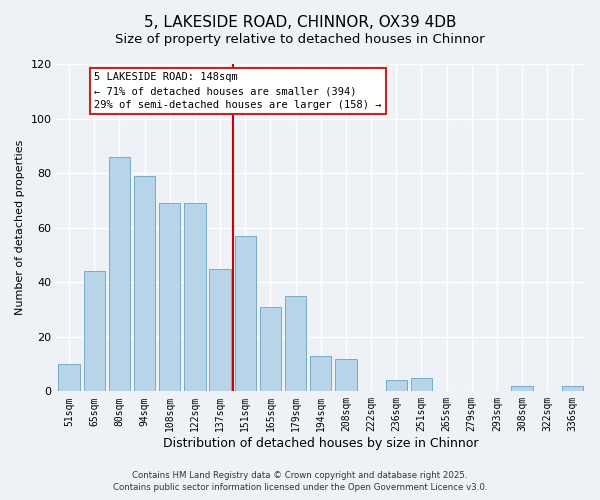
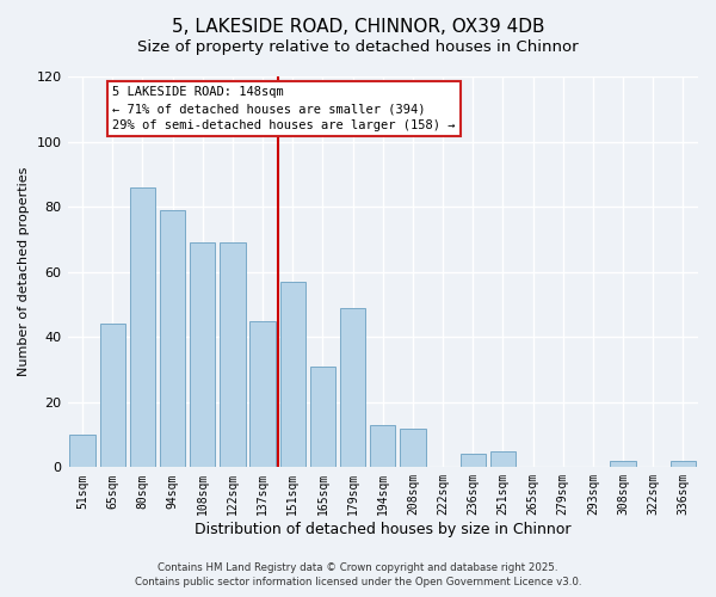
179sqm: 35 -> 49
